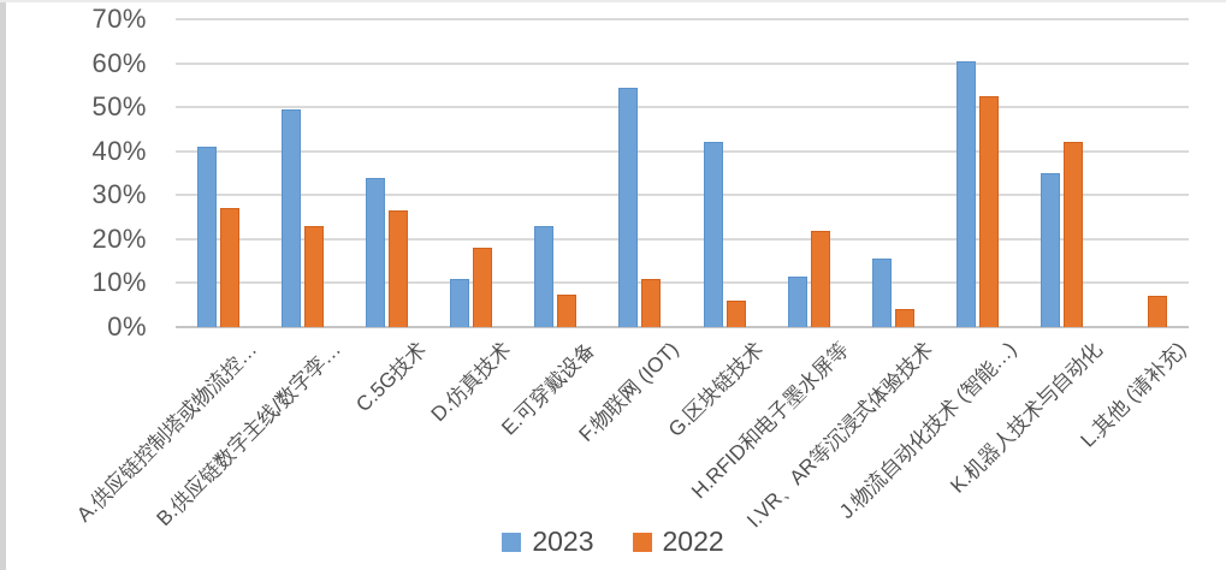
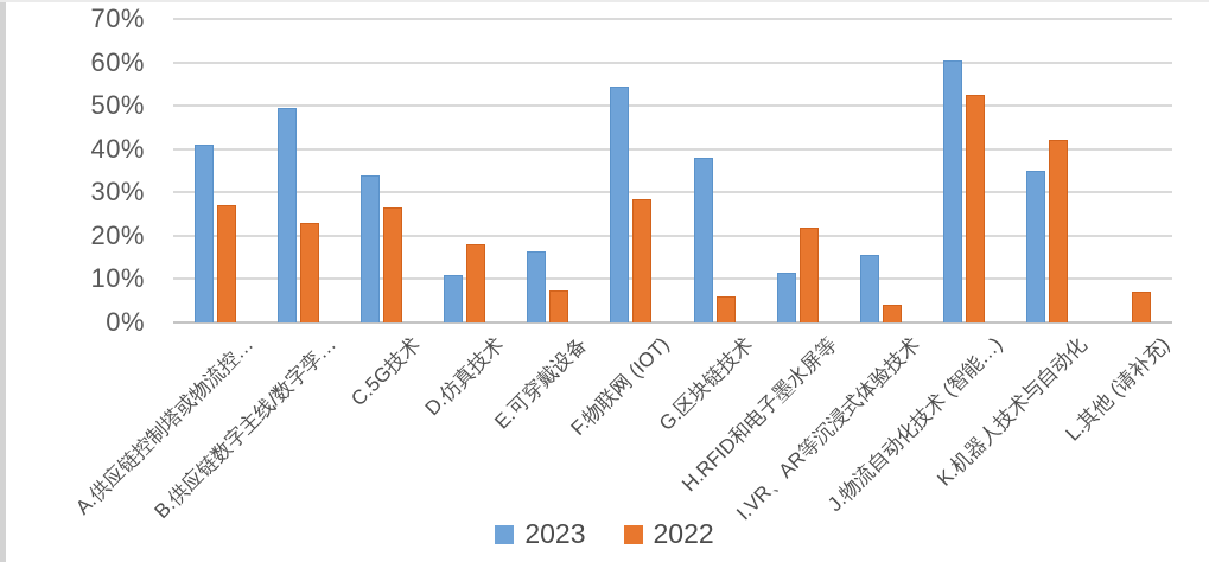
2023/E.可穿戴设备: 23% -> 16%
2022/F.物联网 (IOT): 11% -> 28%
2023/G.区块链技术: 42% -> 38%
